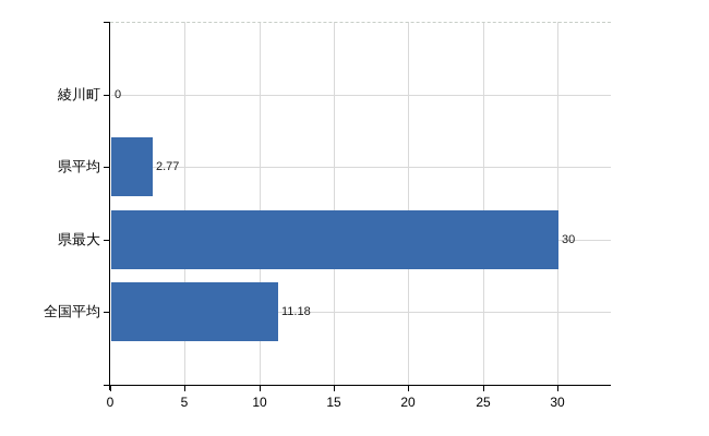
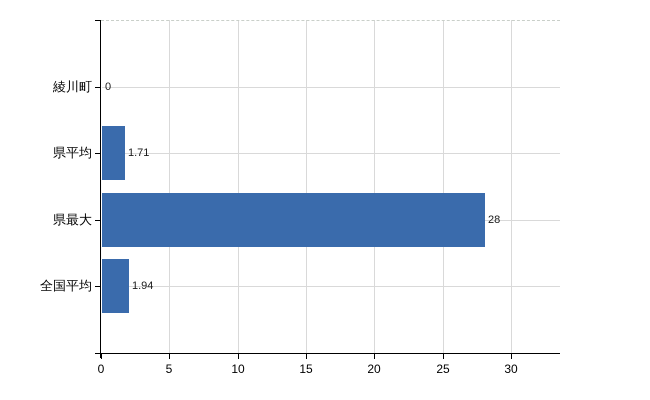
県平均: 2.77 -> 1.71
県最大: 30 -> 28
全国平均: 11.18 -> 1.94
